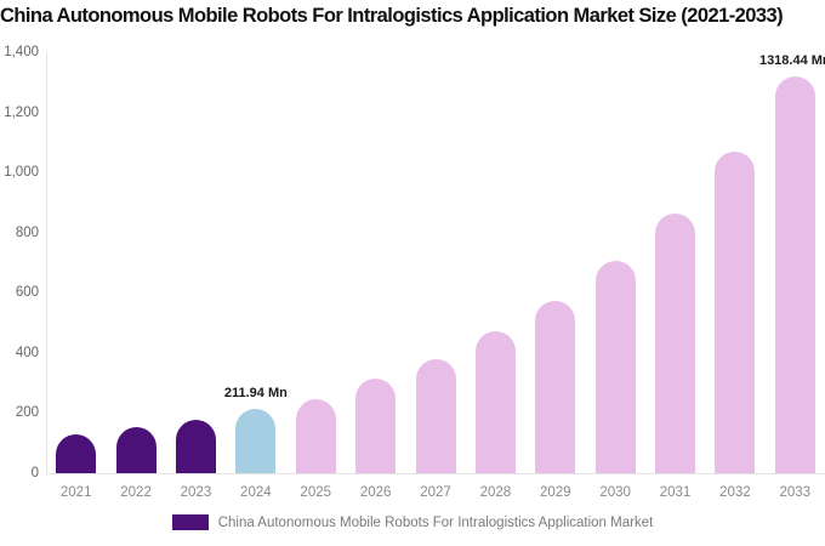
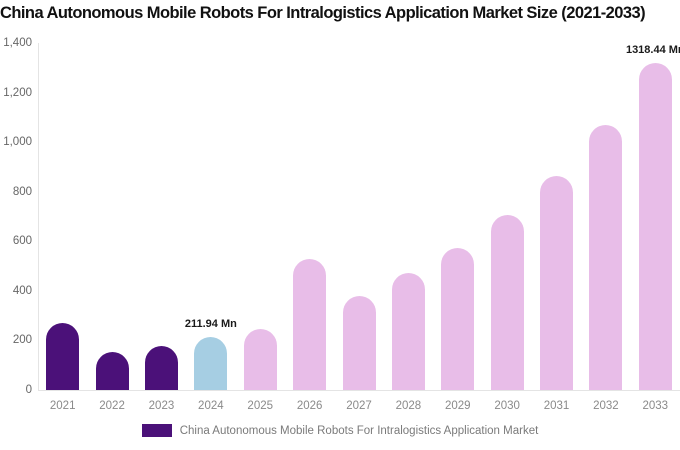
2021: 130 -> 270
2026: 310 -> 530
